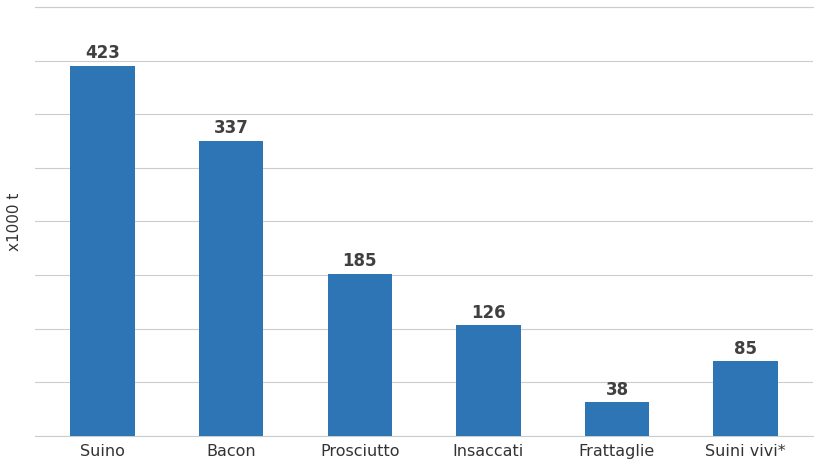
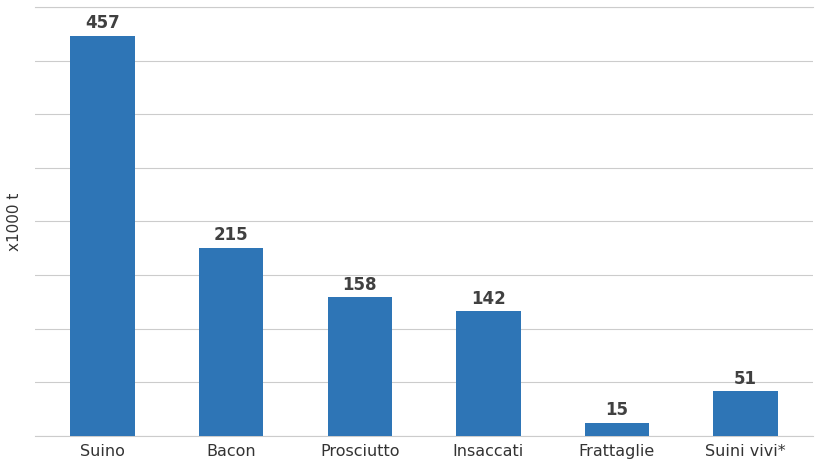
Suino: 423 -> 457
Bacon: 337 -> 215
Prosciutto: 185 -> 158
Insaccati: 126 -> 142
Frattaglie: 38 -> 15
Suini vivi*: 85 -> 51
